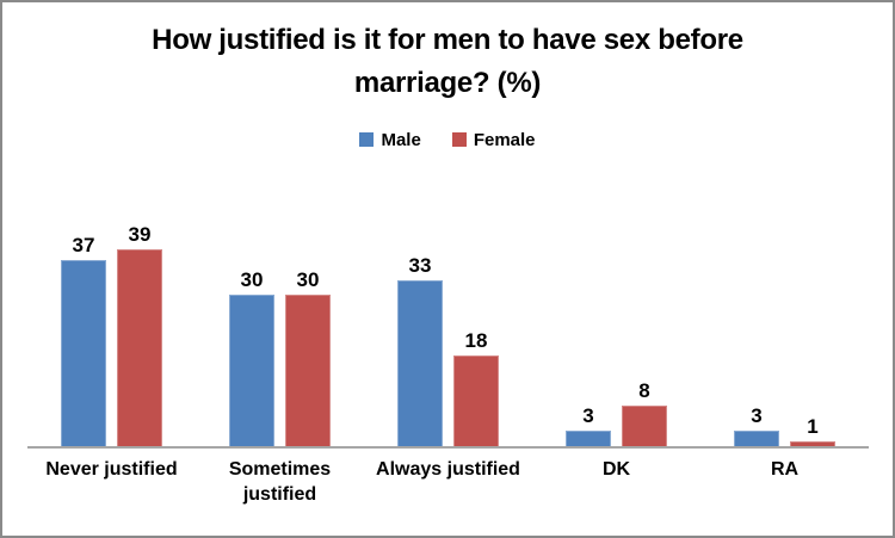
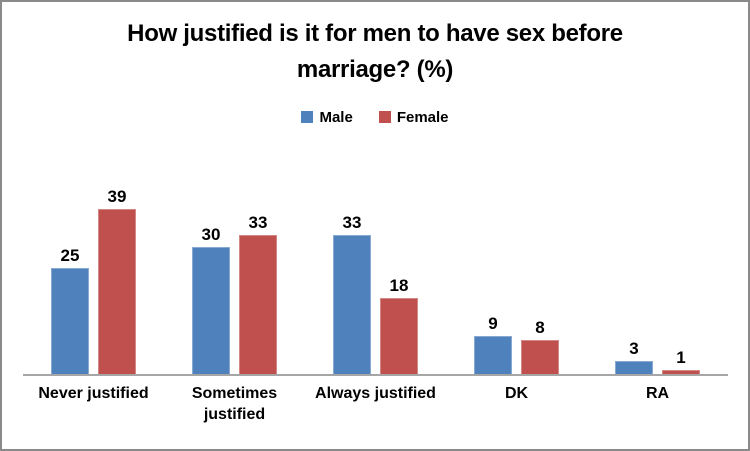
Male/Never justified: 37 -> 25
Female/Sometimes justified: 30 -> 33
Male/DK: 3 -> 9
